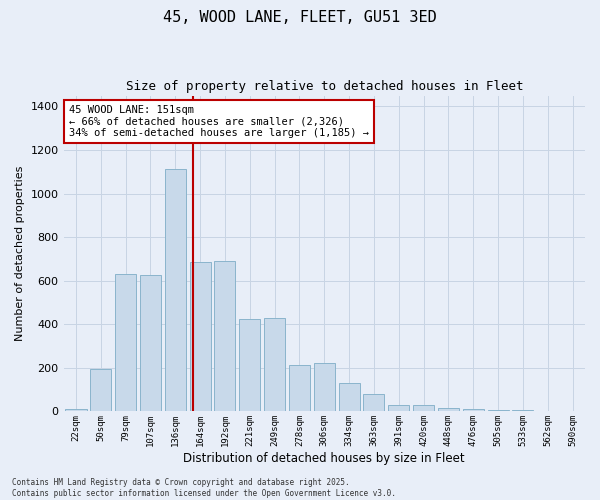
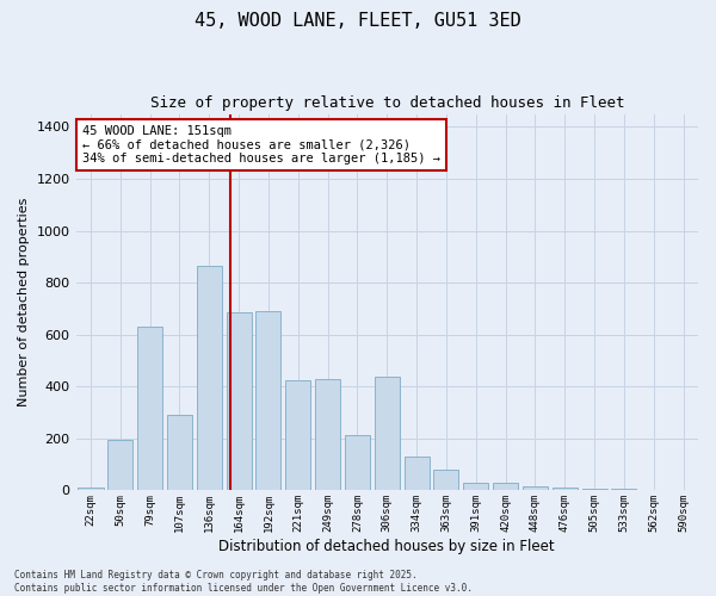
107sqm: 625 -> 290
136sqm: 1115 -> 865
306sqm: 220 -> 440
